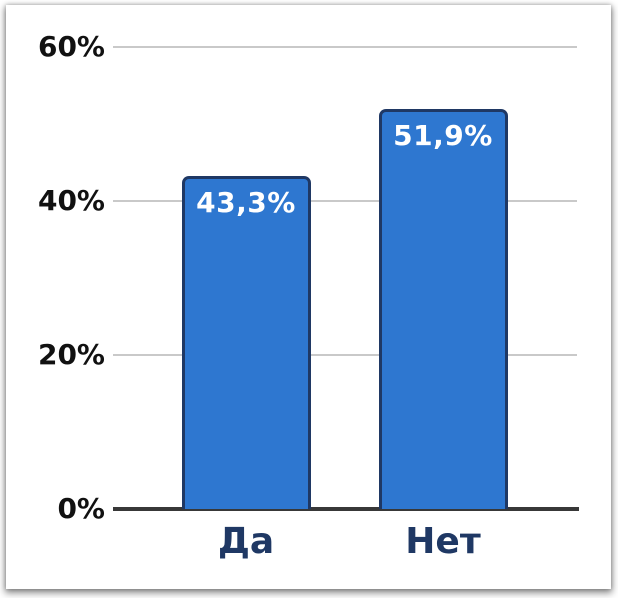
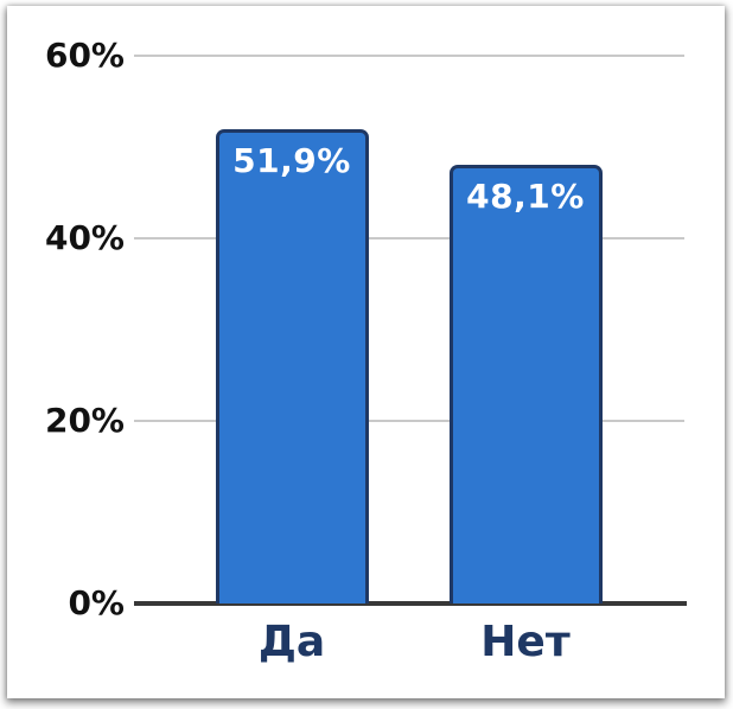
Да: 43,3% -> 51,9%
Нет: 51,9% -> 48,1%
